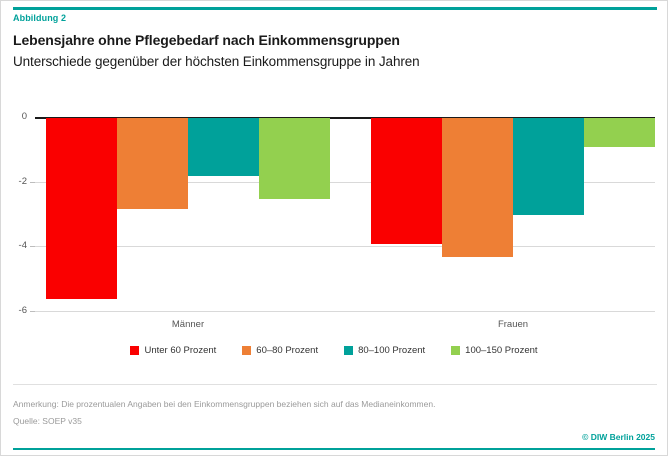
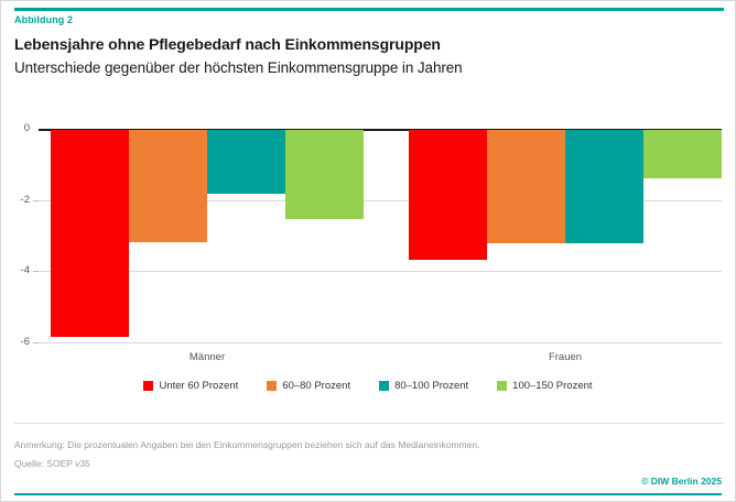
Unter 60 Prozent/Männer: -5.6 -> -5.8
60–80 Prozent/Männer: -2.8 -> -3.1
Unter 60 Prozent/Frauen: -3.9 -> -3.6
60–80 Prozent/Frauen: -4.3 -> -3.2
80–100 Prozent/Frauen: -3.0 -> -3.2
100–150 Prozent/Frauen: -0.9 -> -1.4
